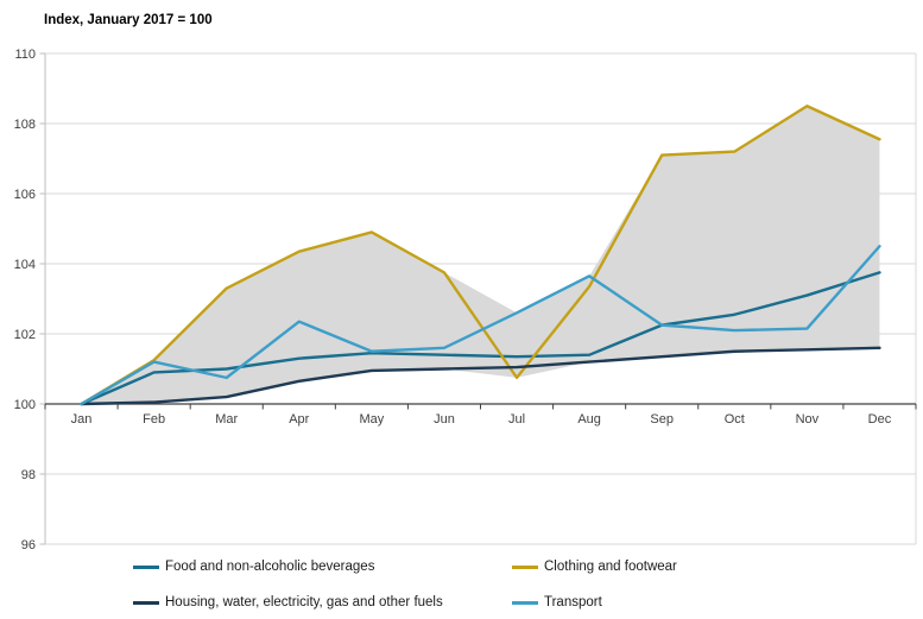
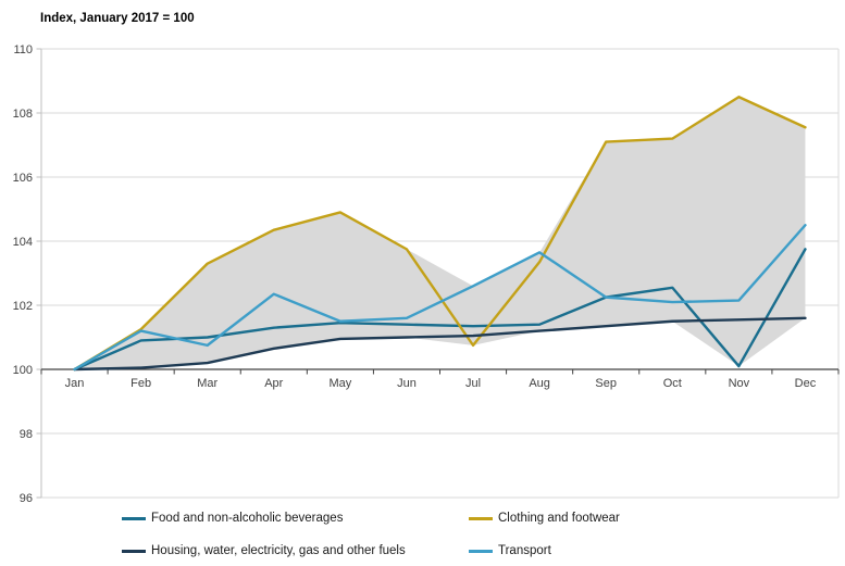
Food and non-alcoholic beverages/Nov: 103.1 -> 100.1
